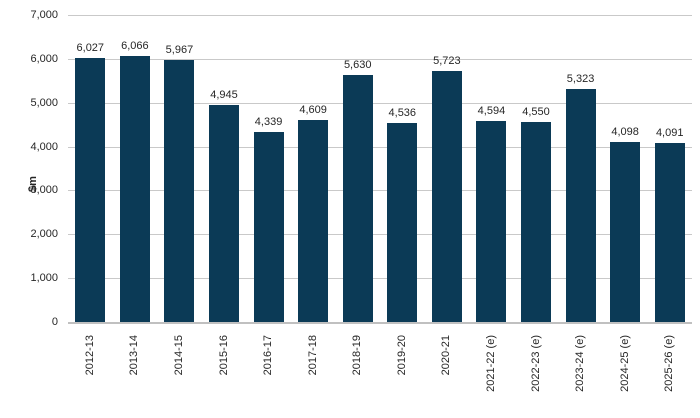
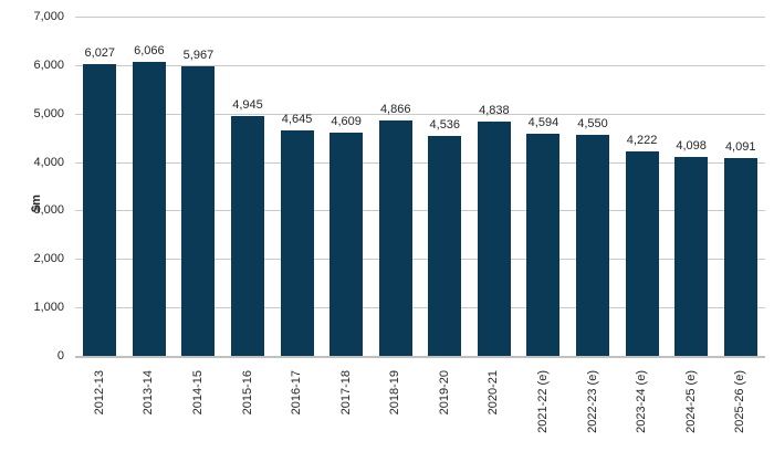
2016-17: 4,339 -> 4,645
2018-19: 5,630 -> 4,866
2020-21: 5,723 -> 4,838
2023-24 (e): 5,323 -> 4,222
